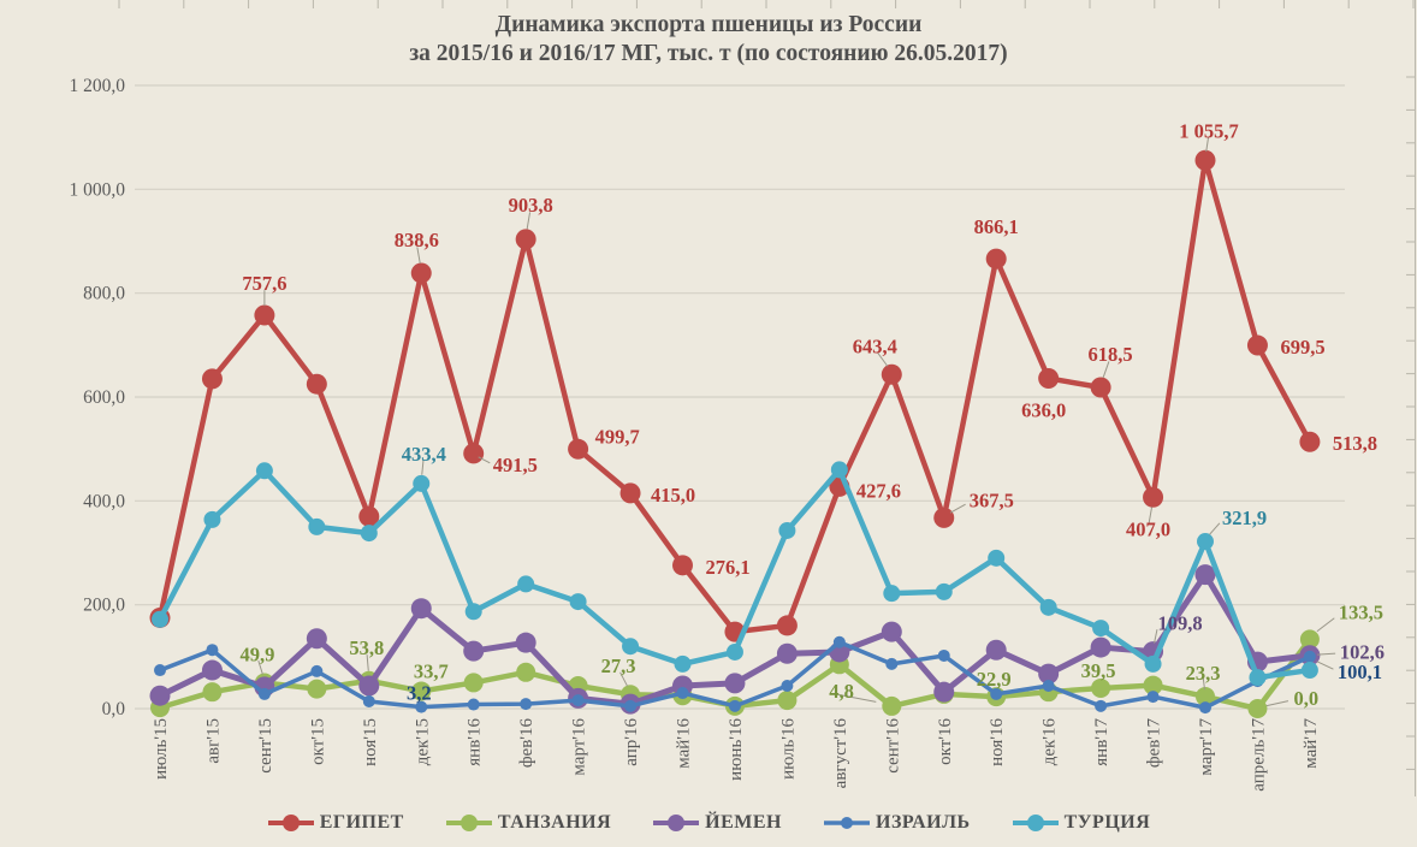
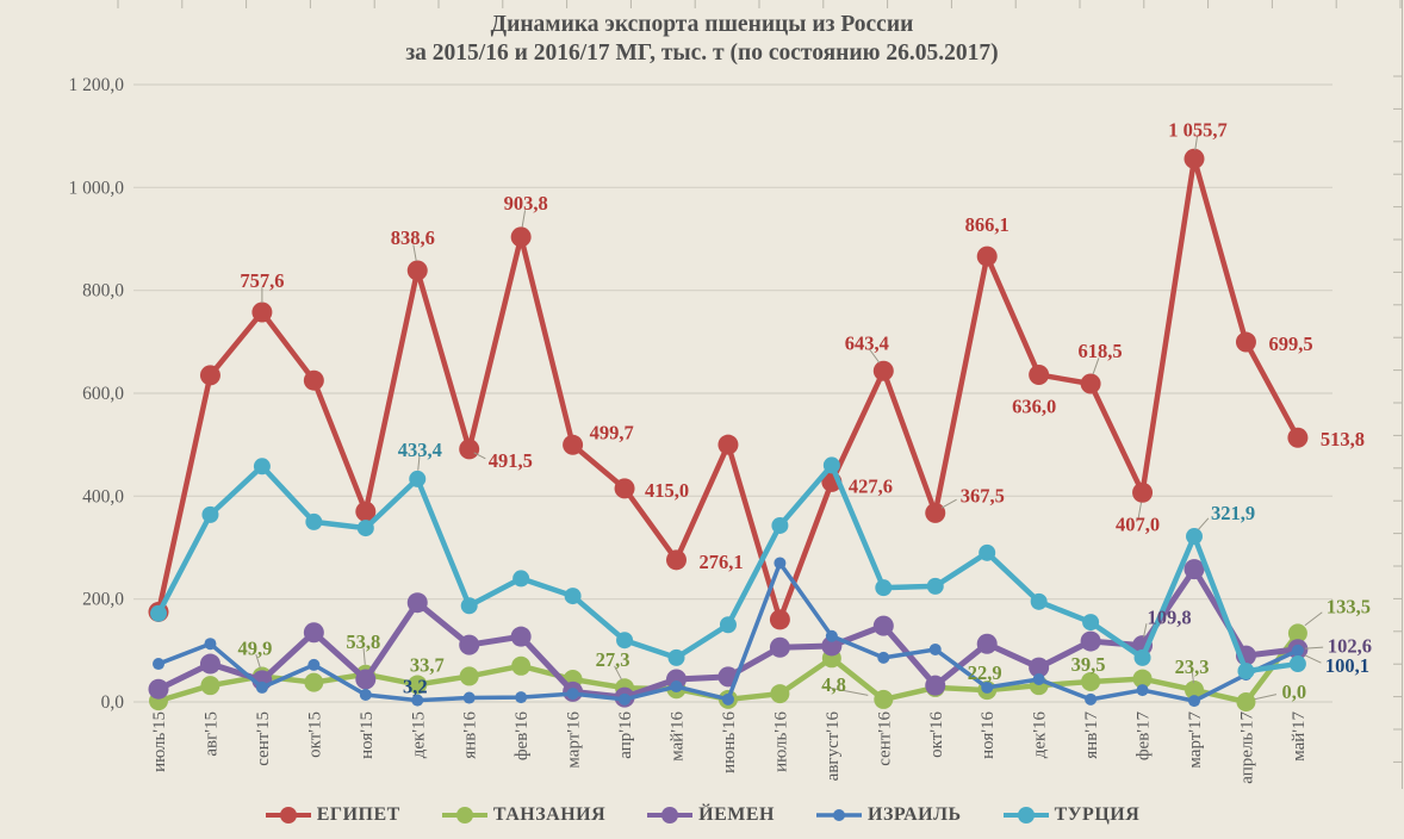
ЕГИПЕТ/июнь'16: 150 -> 500
ТУРЦИЯ/июнь'16: 110 -> 150
ИЗРАИЛЬ/июль'16: 40 -> 270
